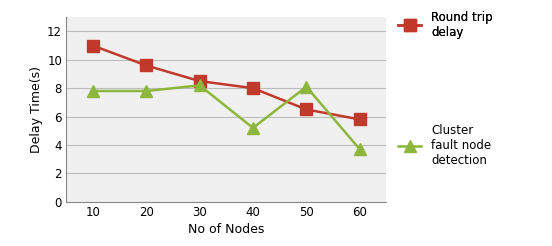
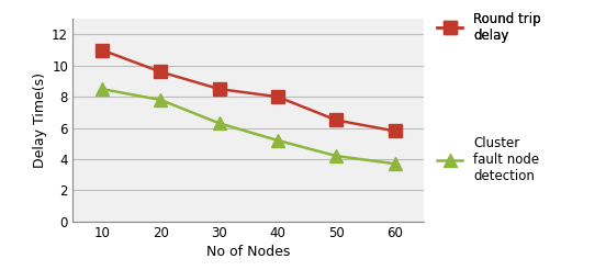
Cluster fault node detection/10: 7.8 -> 8.5
Cluster fault node detection/30: 8.2 -> 6.3
Cluster fault node detection/50: 8.1 -> 4.2
